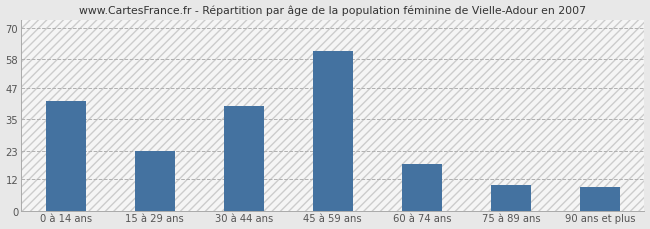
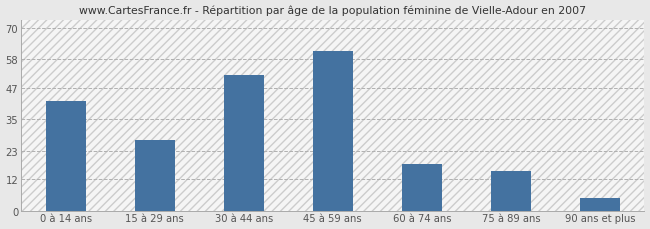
15 à 29 ans: 23 -> 27
30 à 44 ans: 40 -> 52
75 à 89 ans: 10 -> 15
90 ans et plus: 9 -> 5
